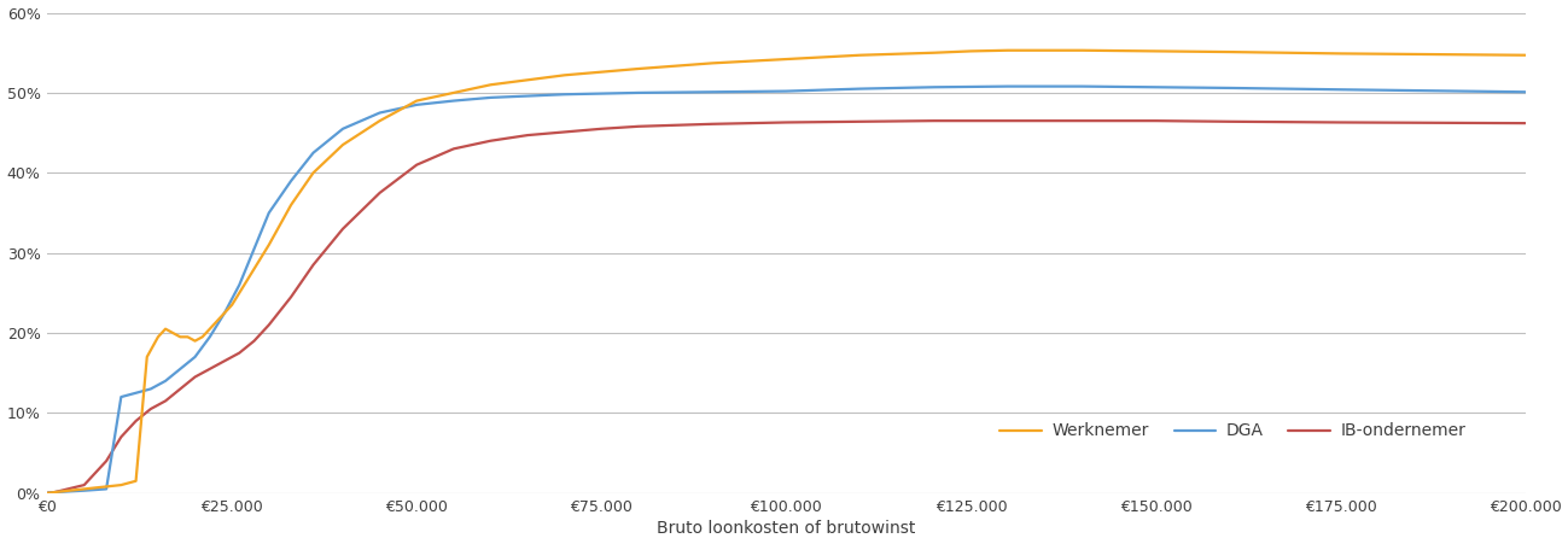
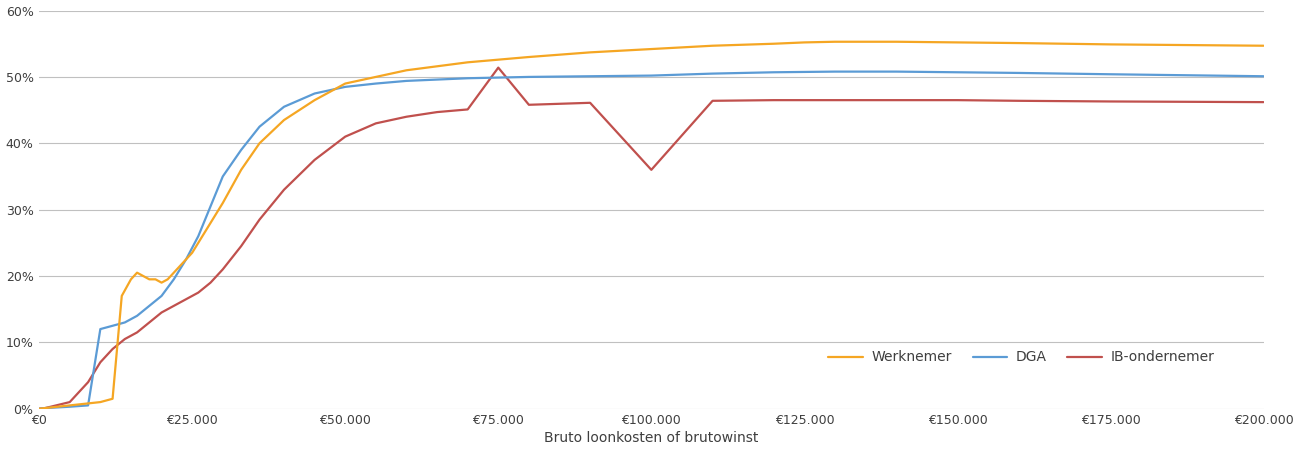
IB-ondernemer/€75.000: 45.5% -> 51.4%
IB-ondernemer/€100.000: 46.3% -> 36.0%
